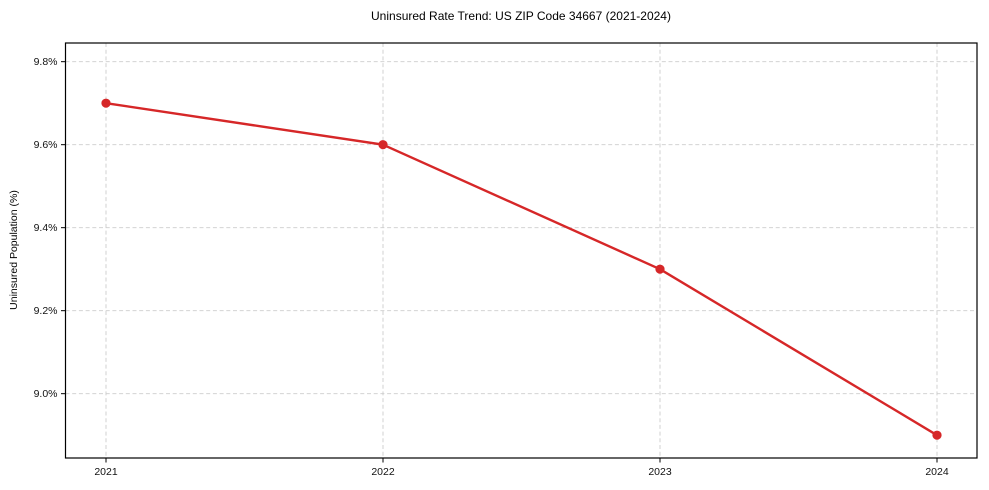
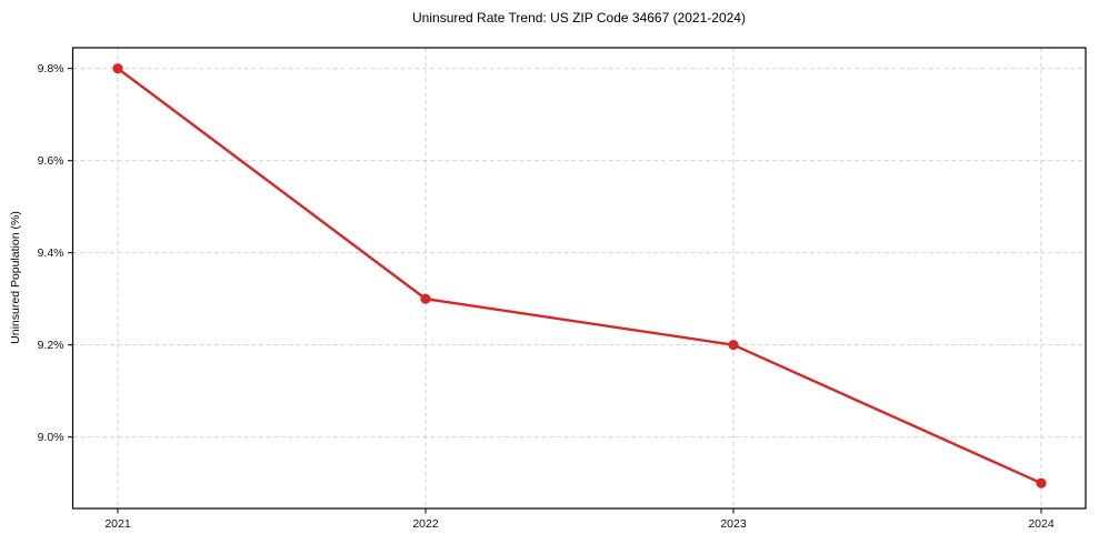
2021: 9.7% -> 9.8%
2022: 9.6% -> 9.3%
2023: 9.3% -> 9.2%
